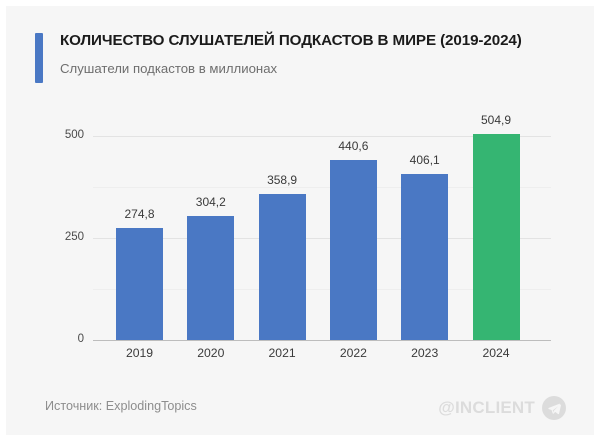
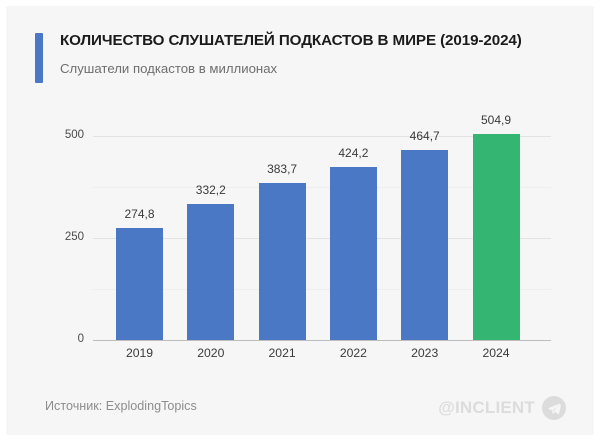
2020: 304,2 -> 332,2
2021: 358,9 -> 383,7
2022: 440,6 -> 424,2
2023: 406,1 -> 464,7
